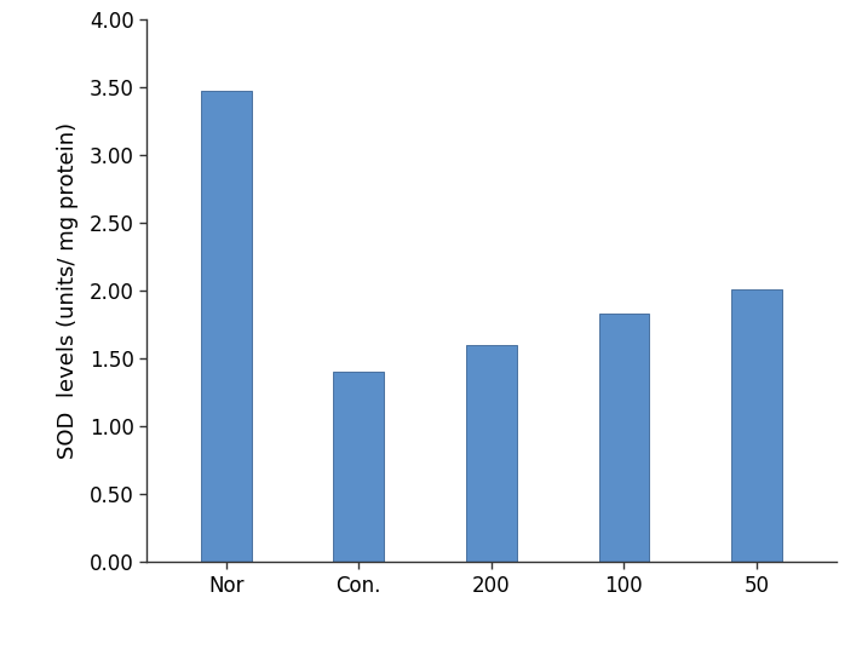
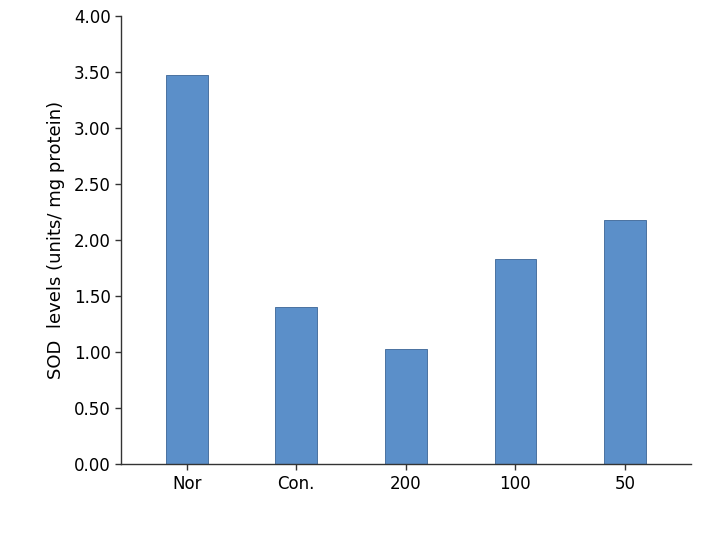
200: 1.60 -> 1.03
50: 2.01 -> 2.18
